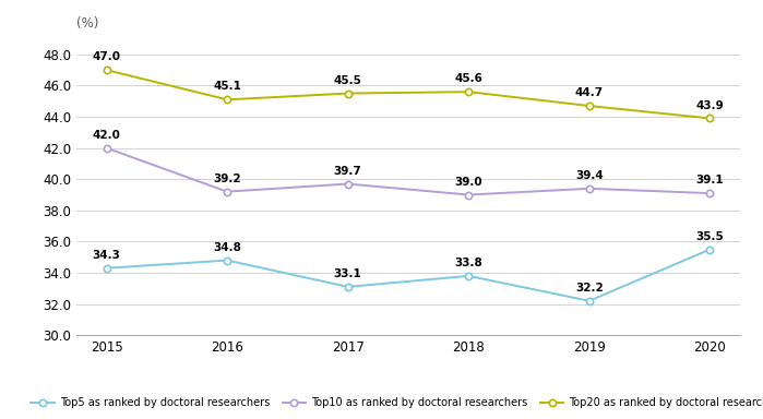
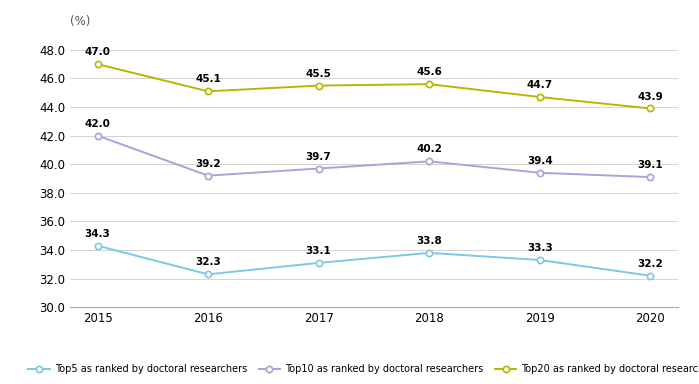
Top5 as ranked by doctoral researchers/2016: 34.8 -> 32.3
Top10 as ranked by doctoral researchers/2018: 39.0 -> 40.2
Top5 as ranked by doctoral researchers/2019: 32.2 -> 33.3
Top5 as ranked by doctoral researchers/2020: 35.5 -> 32.2
